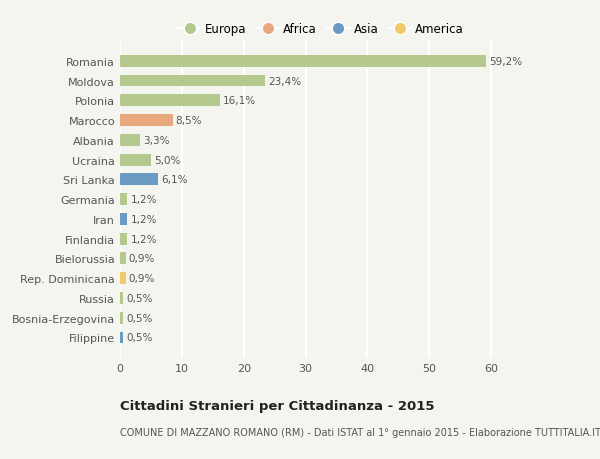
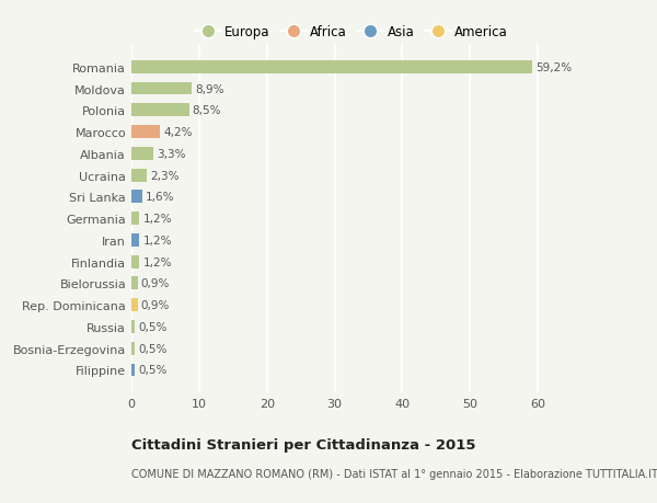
Moldova: 23,4% -> 8,9%
Polonia: 16,1% -> 8,5%
Marocco: 8,5% -> 4,2%
Ucraina: 5,0% -> 2,3%
Sri Lanka: 6,1% -> 1,6%
